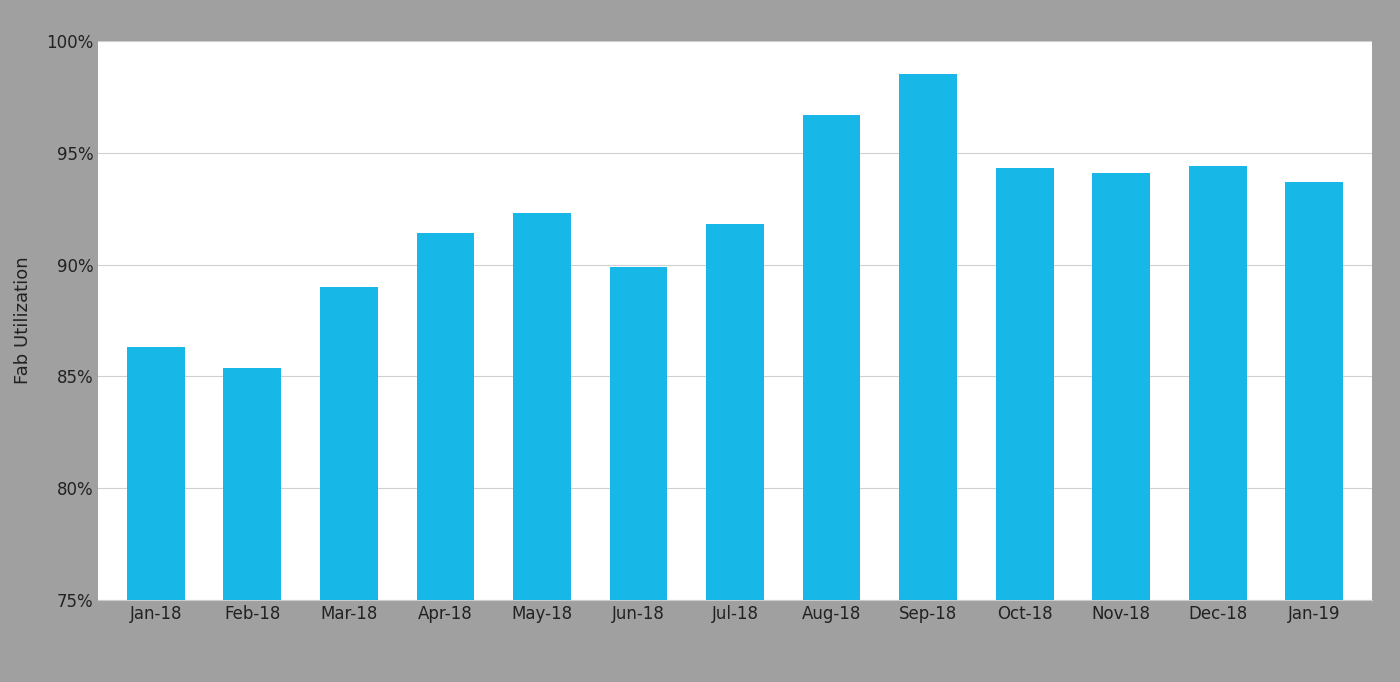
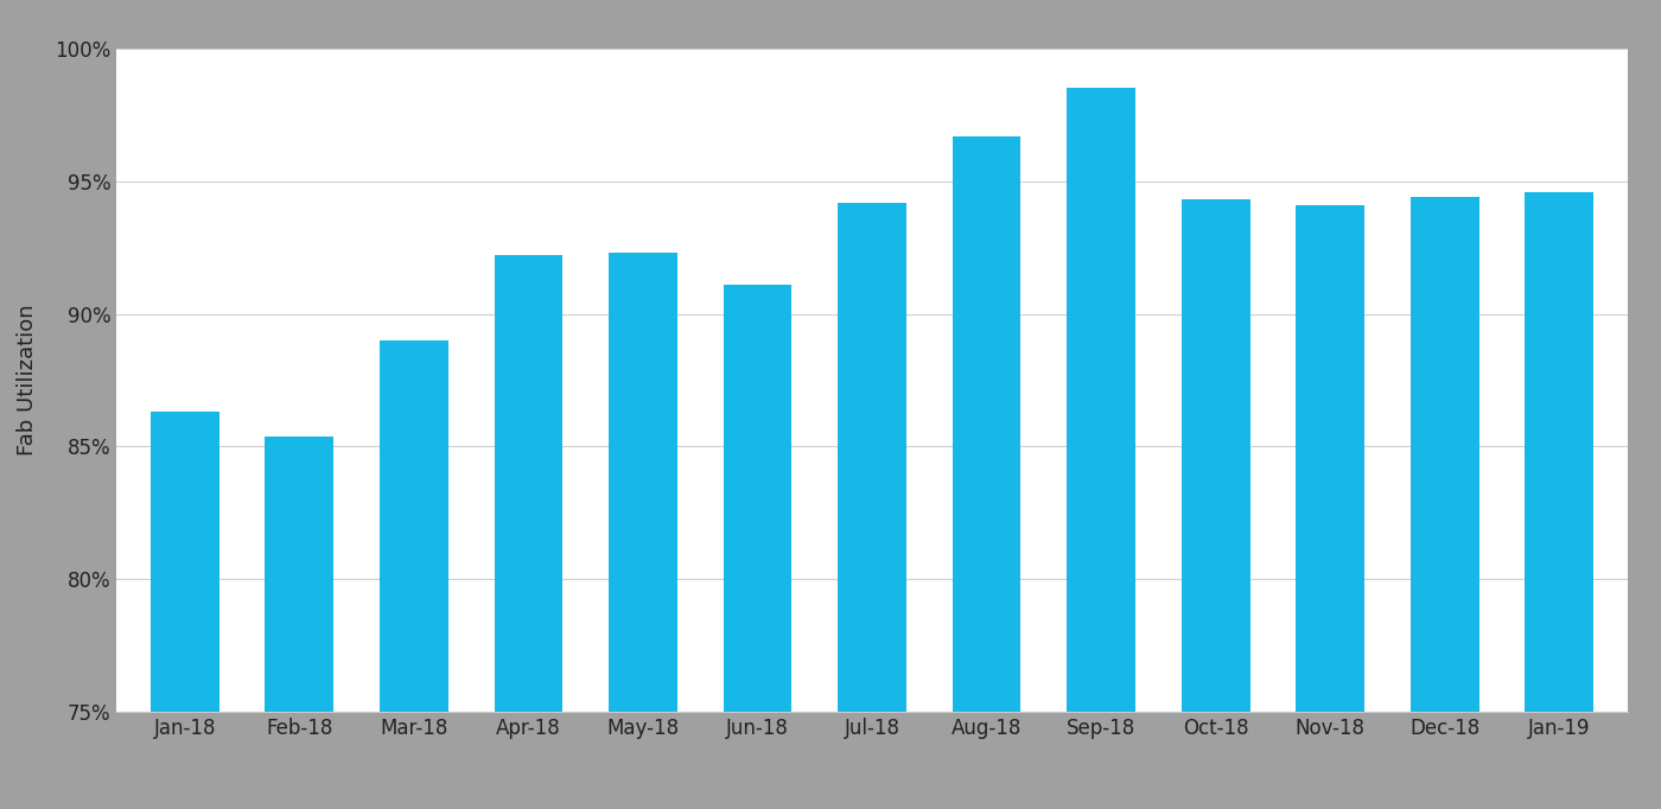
Apr-18: 91.4% -> 92.2%
Jun-18: 89.9% -> 91.1%
Jul-18: 91.8% -> 94.2%
Jan-19: 93.7% -> 94.6%
